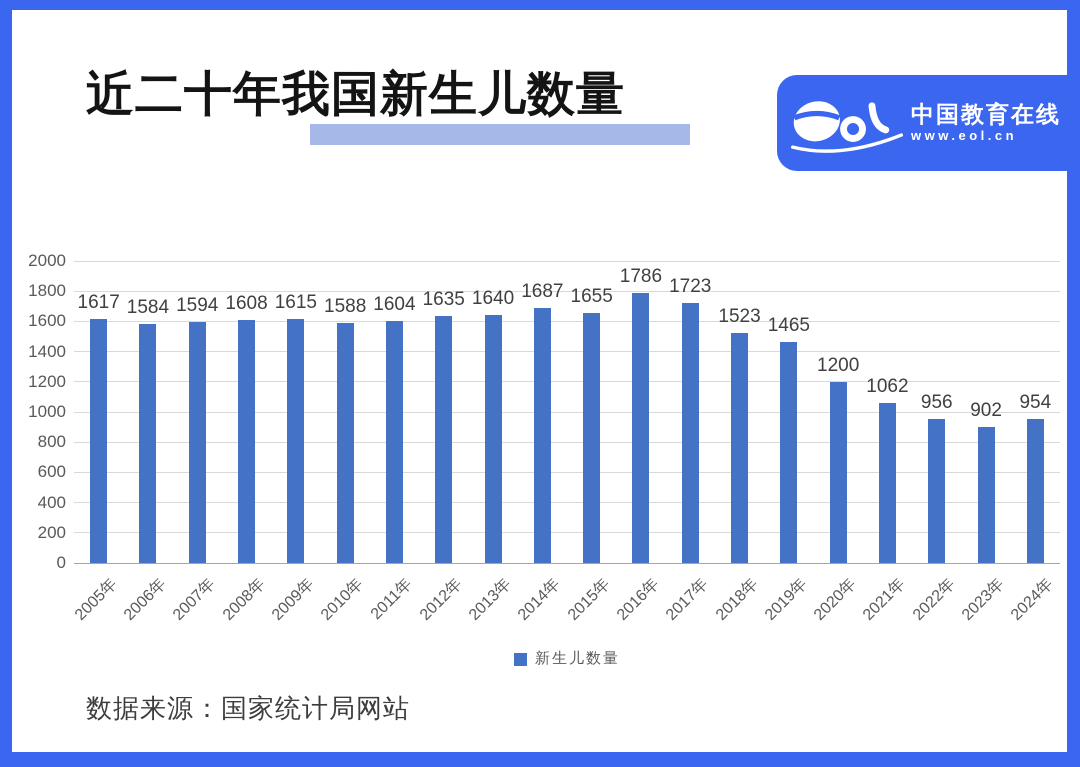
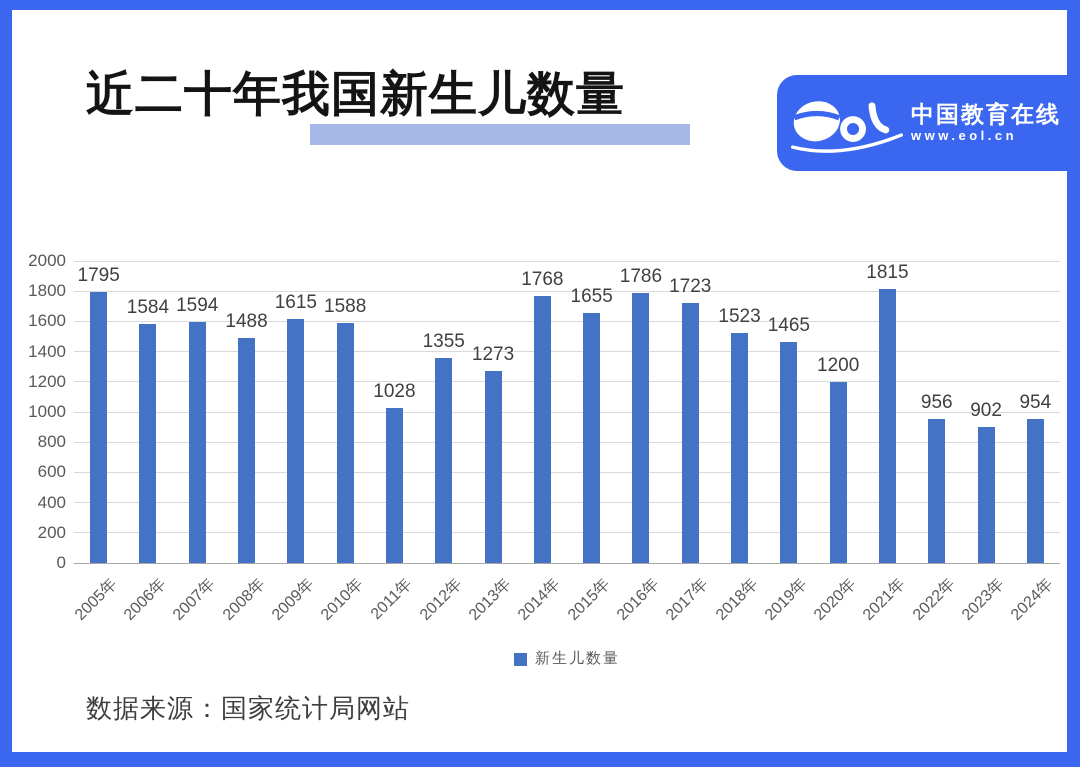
2005年: 1617 -> 1795
2008年: 1608 -> 1488
2011年: 1604 -> 1028
2012年: 1635 -> 1355
2013年: 1640 -> 1273
2014年: 1687 -> 1768
2021年: 1062 -> 1815
